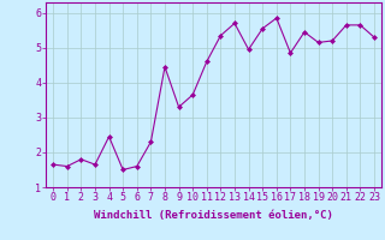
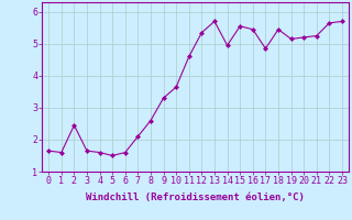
2: 1.80 -> 2.45
4: 2.45 -> 1.60
7: 2.30 -> 2.10
8: 4.45 -> 2.60
16: 5.85 -> 5.45
21: 5.65 -> 5.25
23: 5.30 -> 5.70
